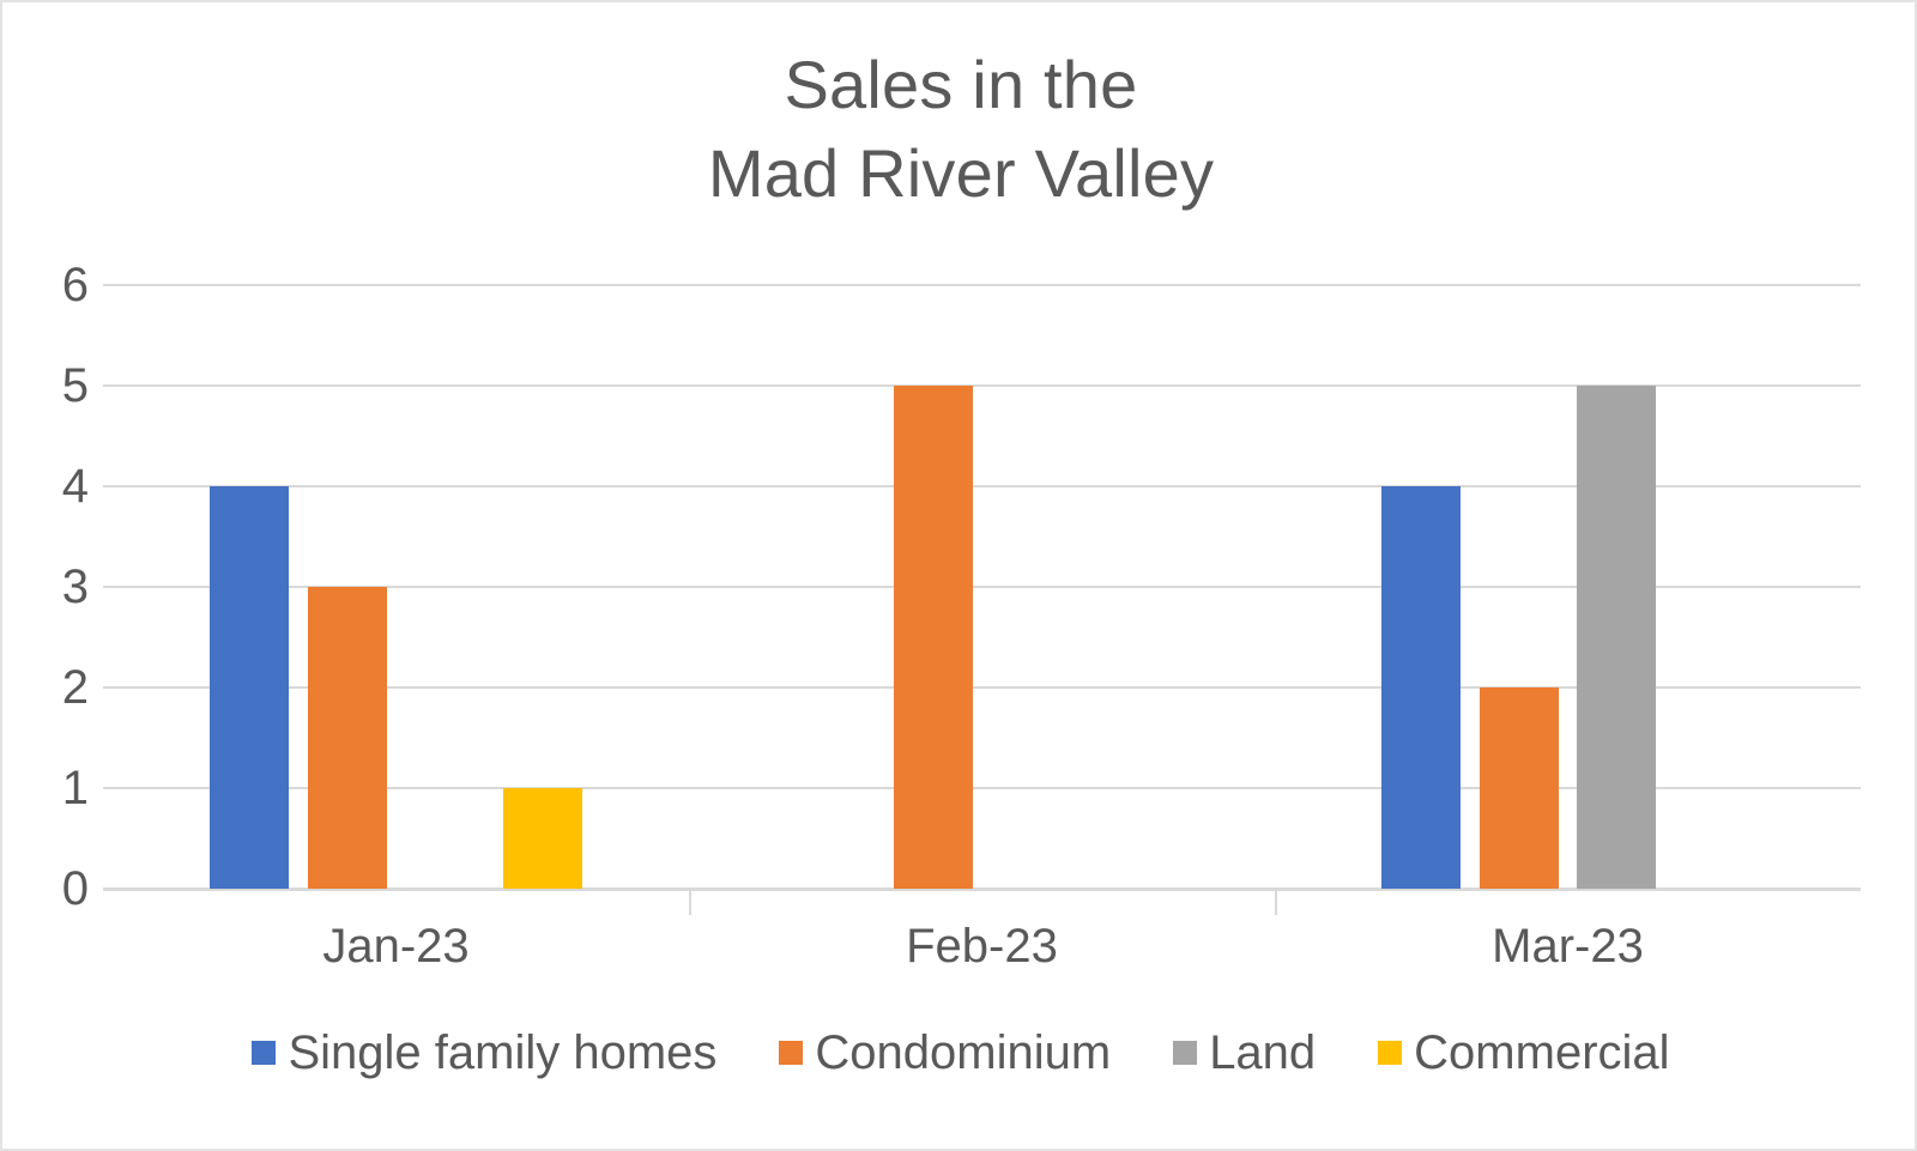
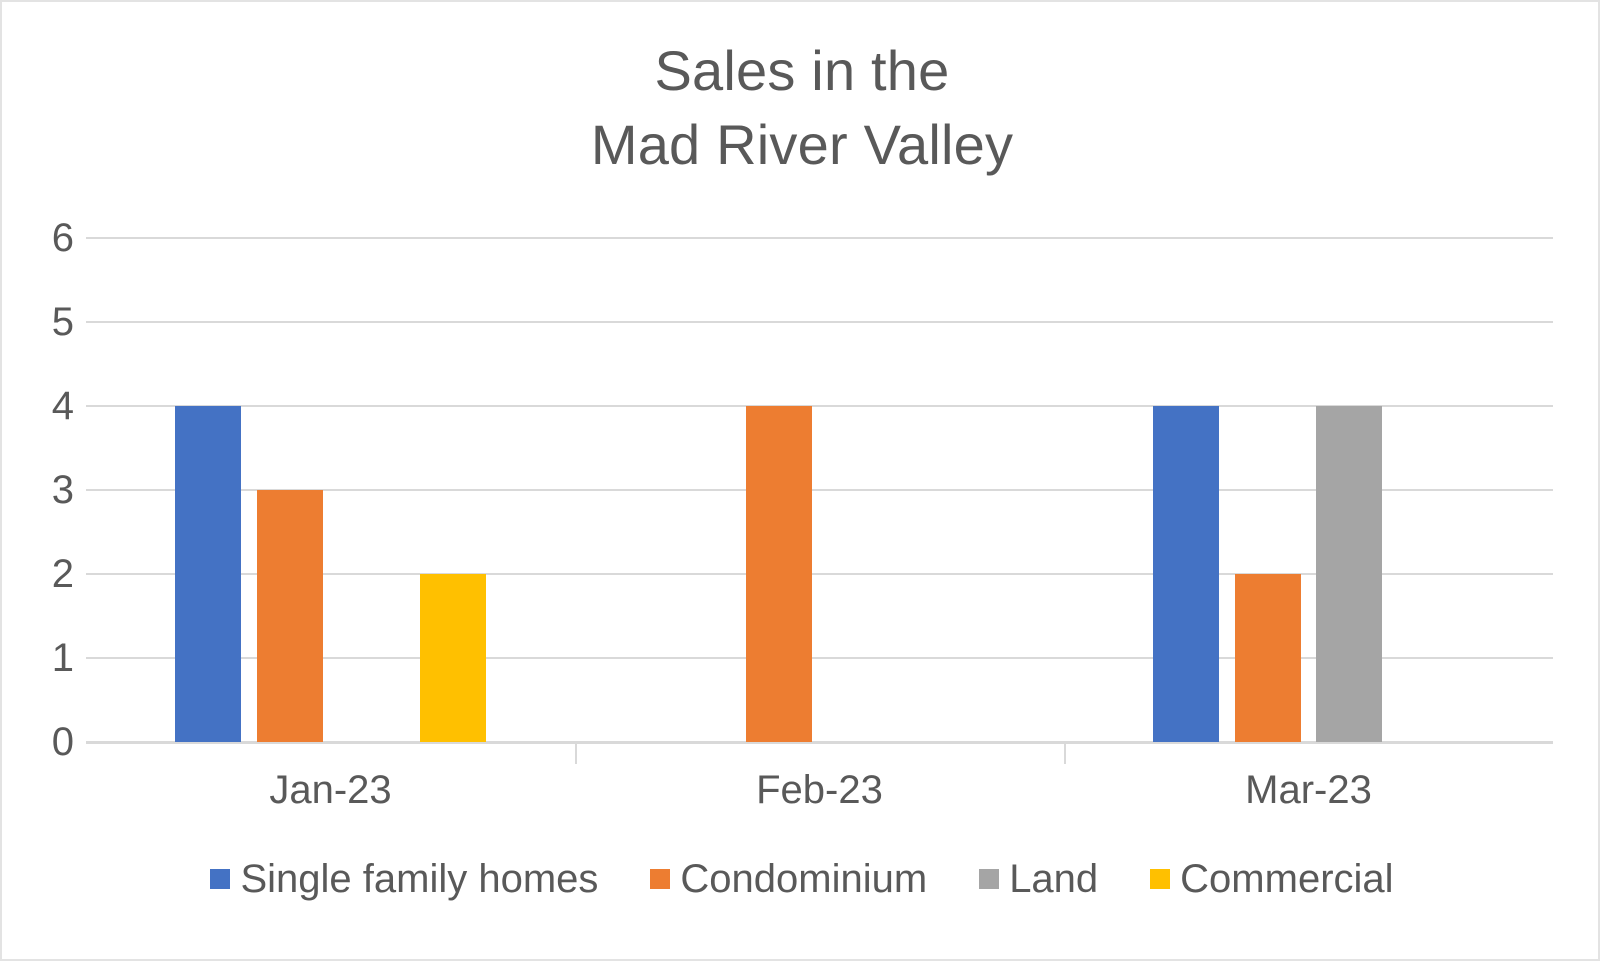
Commercial/Jan-23: 1 -> 2
Condominium/Feb-23: 5 -> 4
Land/Mar-23: 5 -> 4
